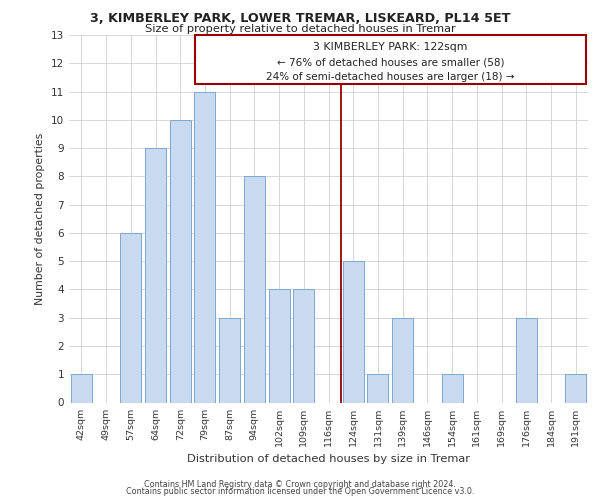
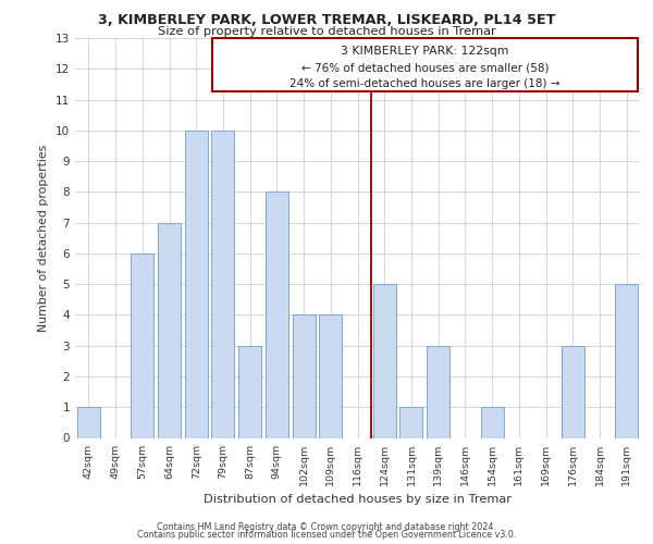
64sqm: 9 -> 7
79sqm: 11 -> 10
191sqm: 1 -> 5
